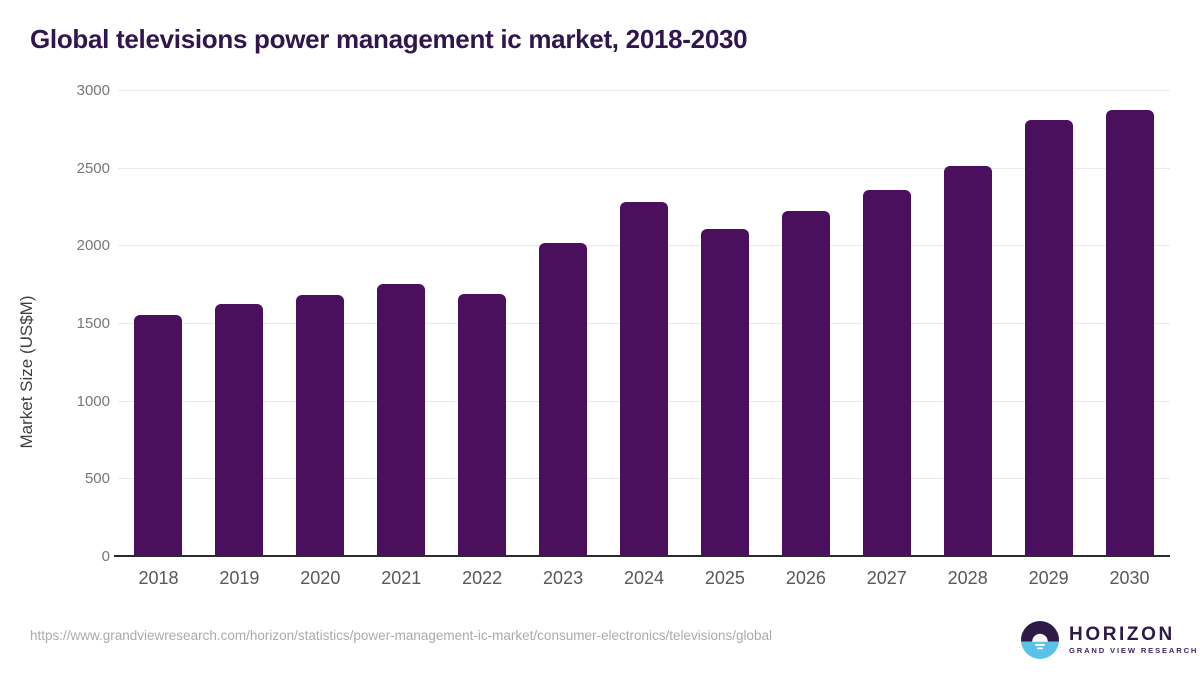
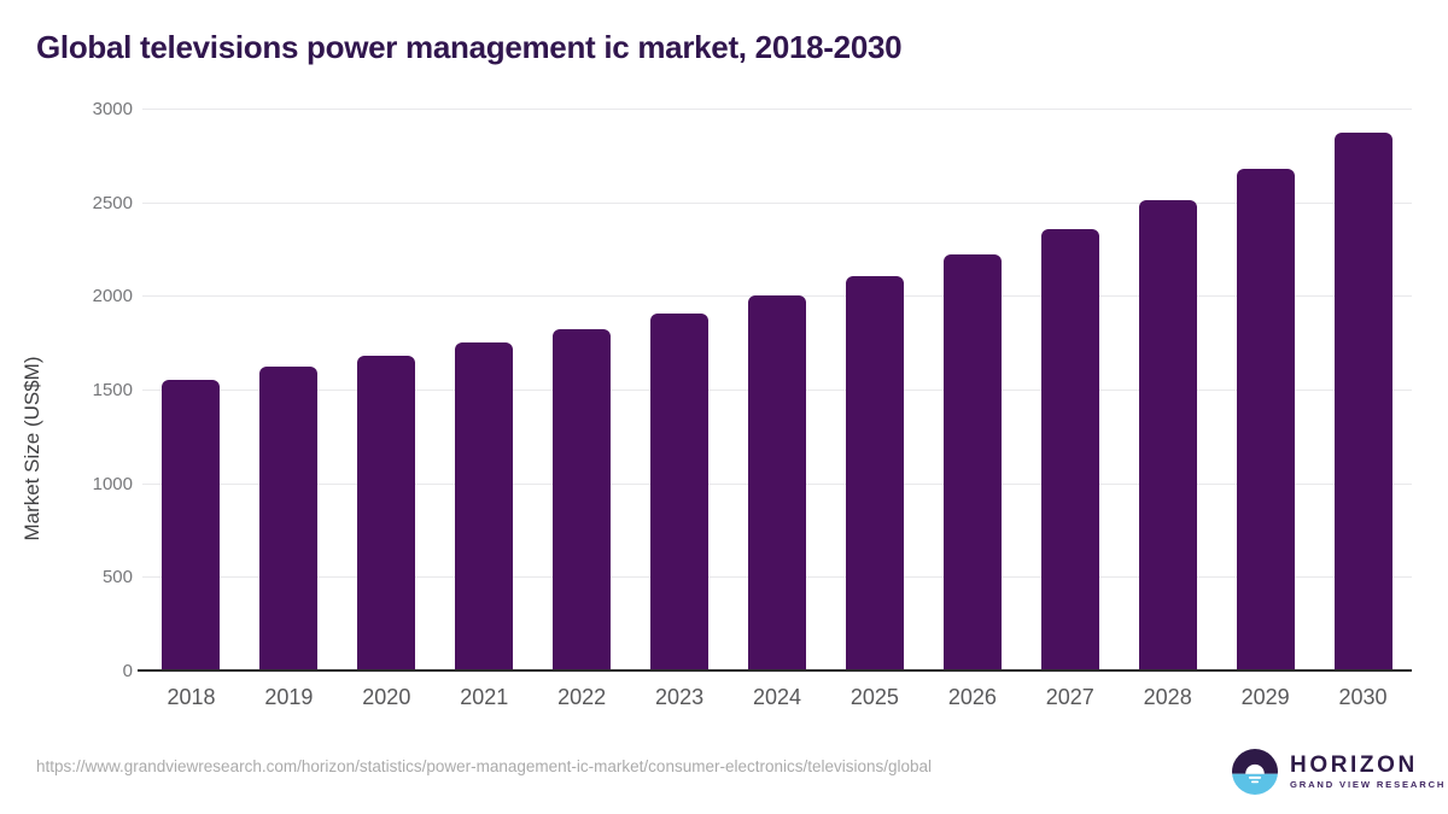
2022: 1680 -> 1820
2023: 2010 -> 1900
2024: 2270 -> 2000
2029: 2800 -> 2670
